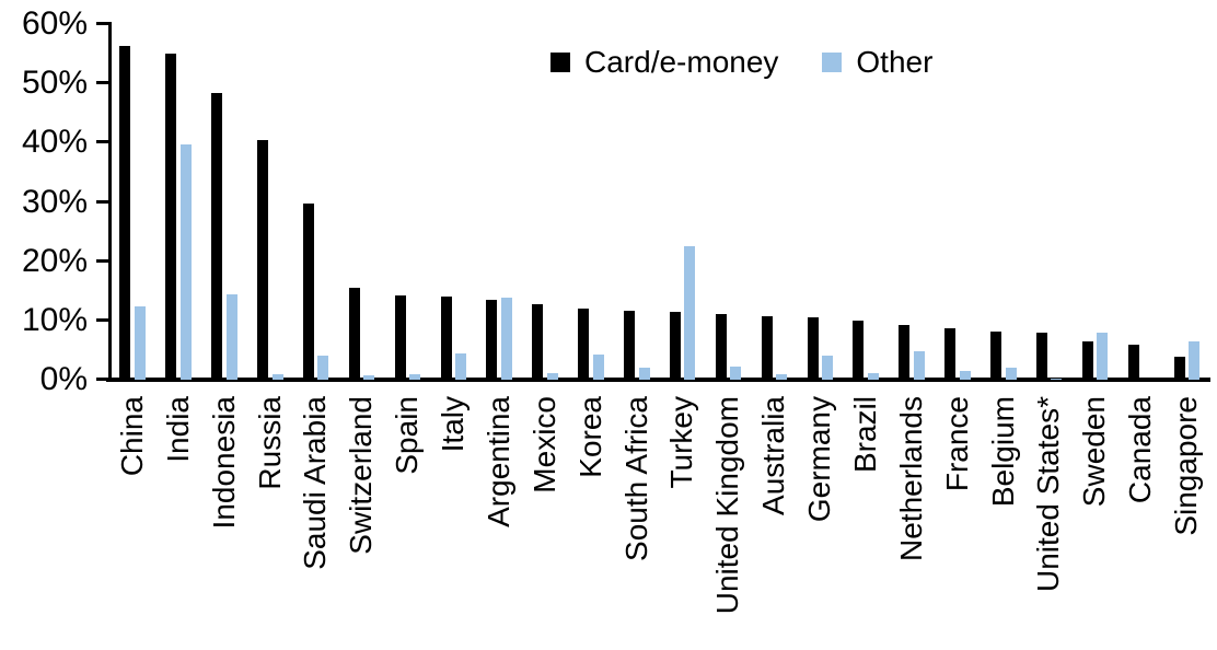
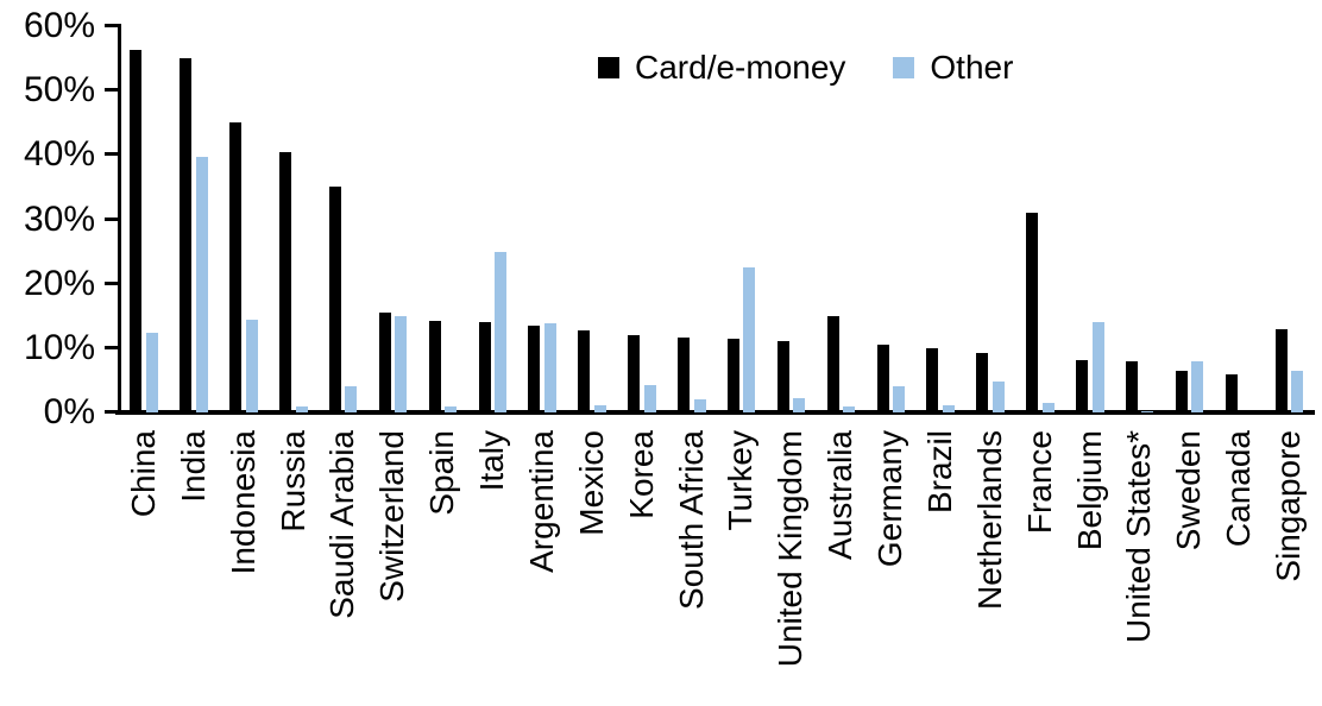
Card/e-money/Indonesia: 48% -> 45%
Card/e-money/Saudi Arabia: 30% -> 35%
Other/Switzerland: 1% -> 15%
Other/Italy: 4% -> 25%
Card/e-money/Australia: 11% -> 15%
Card/e-money/France: 9% -> 31%
Other/Belgium: 2% -> 14%
Card/e-money/Singapore: 4% -> 13%
